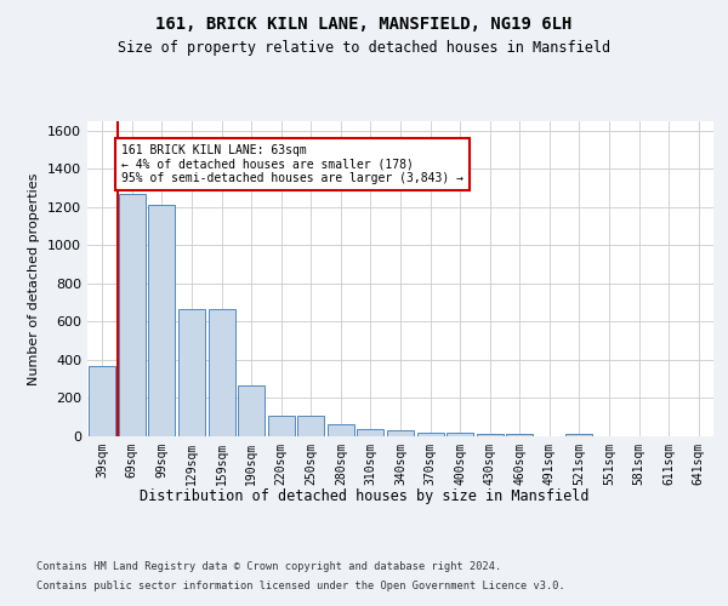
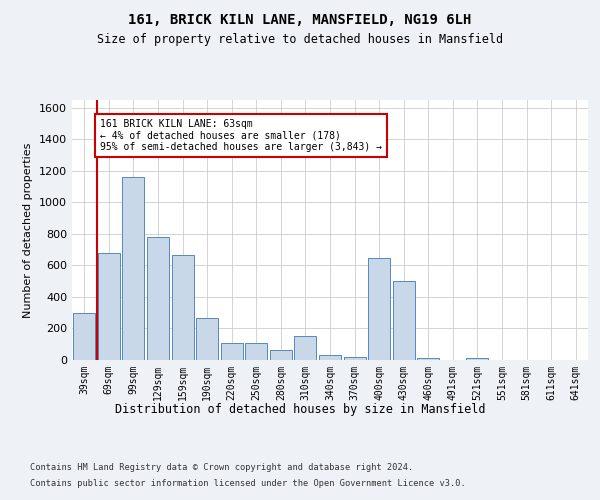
39sqm: 370 -> 300
69sqm: 1270 -> 680
99sqm: 1220 -> 1160
129sqm: 660 -> 780
310sqm: 40 -> 150
400sqm: 20 -> 650
430sqm: 20 -> 500
